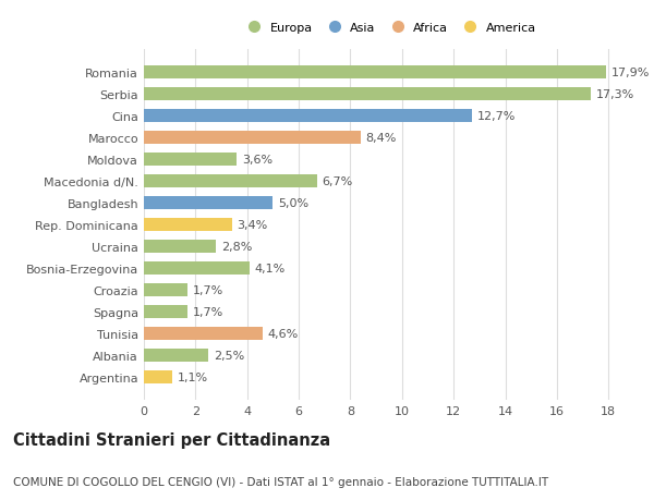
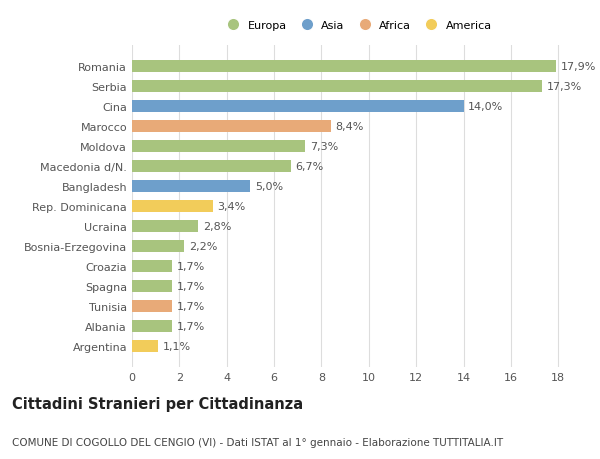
Cina: 12,7% -> 14,0%
Moldova: 3,6% -> 7,3%
Bosnia-Erzegovina: 4,1% -> 2,2%
Tunisia: 4,6% -> 1,7%
Albania: 2,5% -> 1,7%
